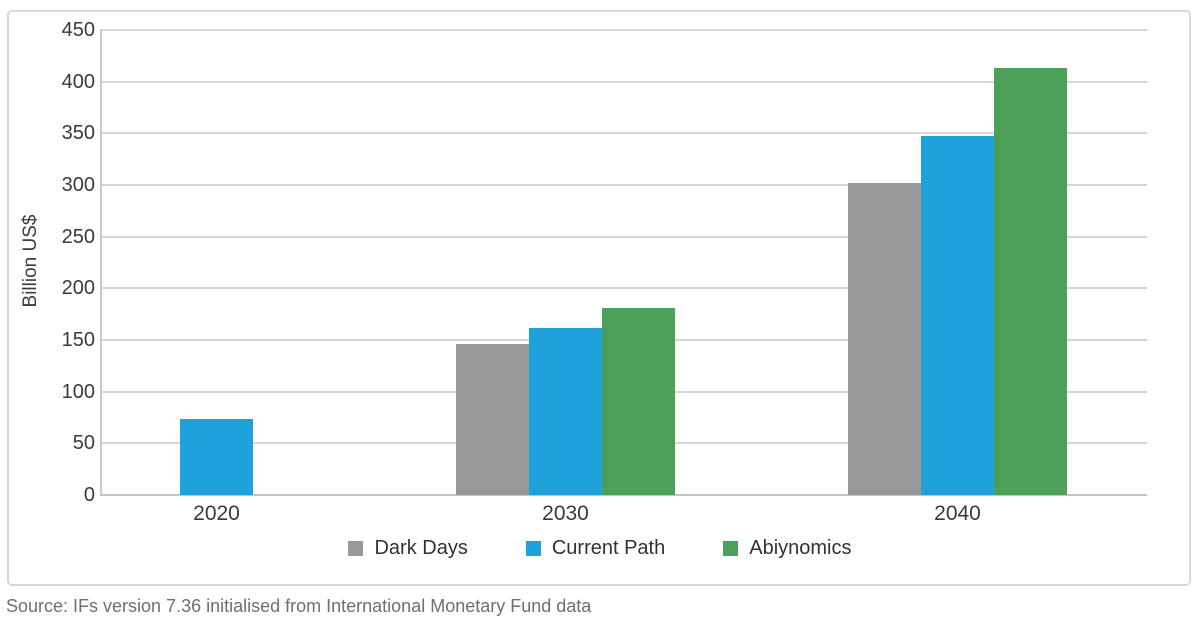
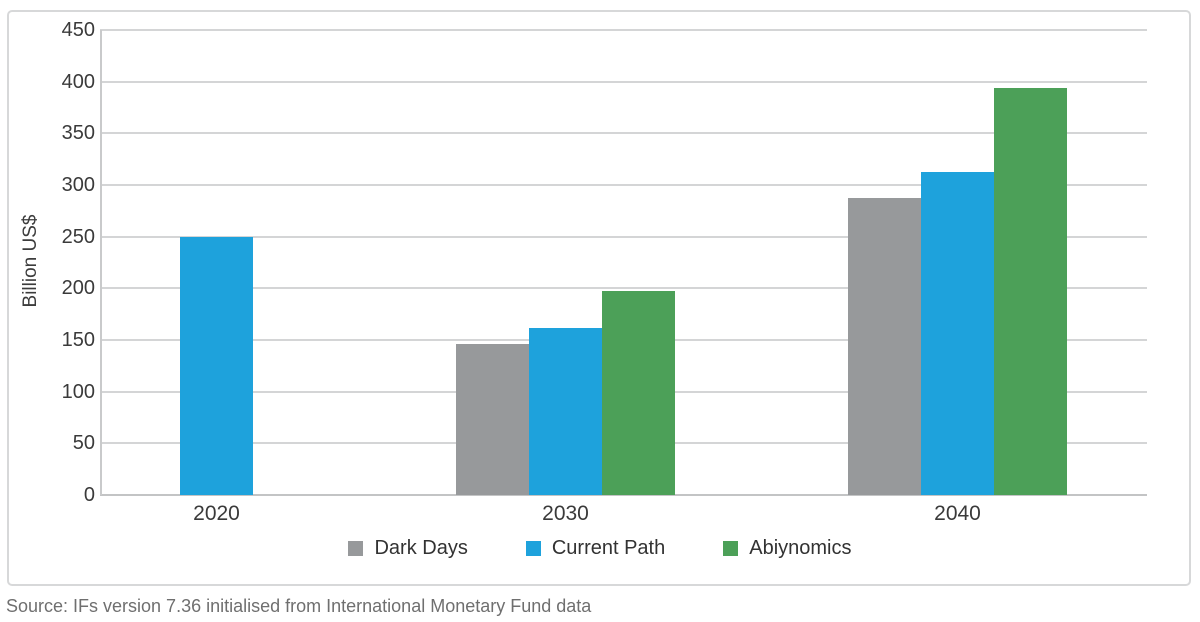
Current Path/2020: 74 -> 250
Abiynomics/2030: 181 -> 197
Dark Days/2040: 302 -> 287
Current Path/2040: 347 -> 313
Abiynomics/2040: 413 -> 394
